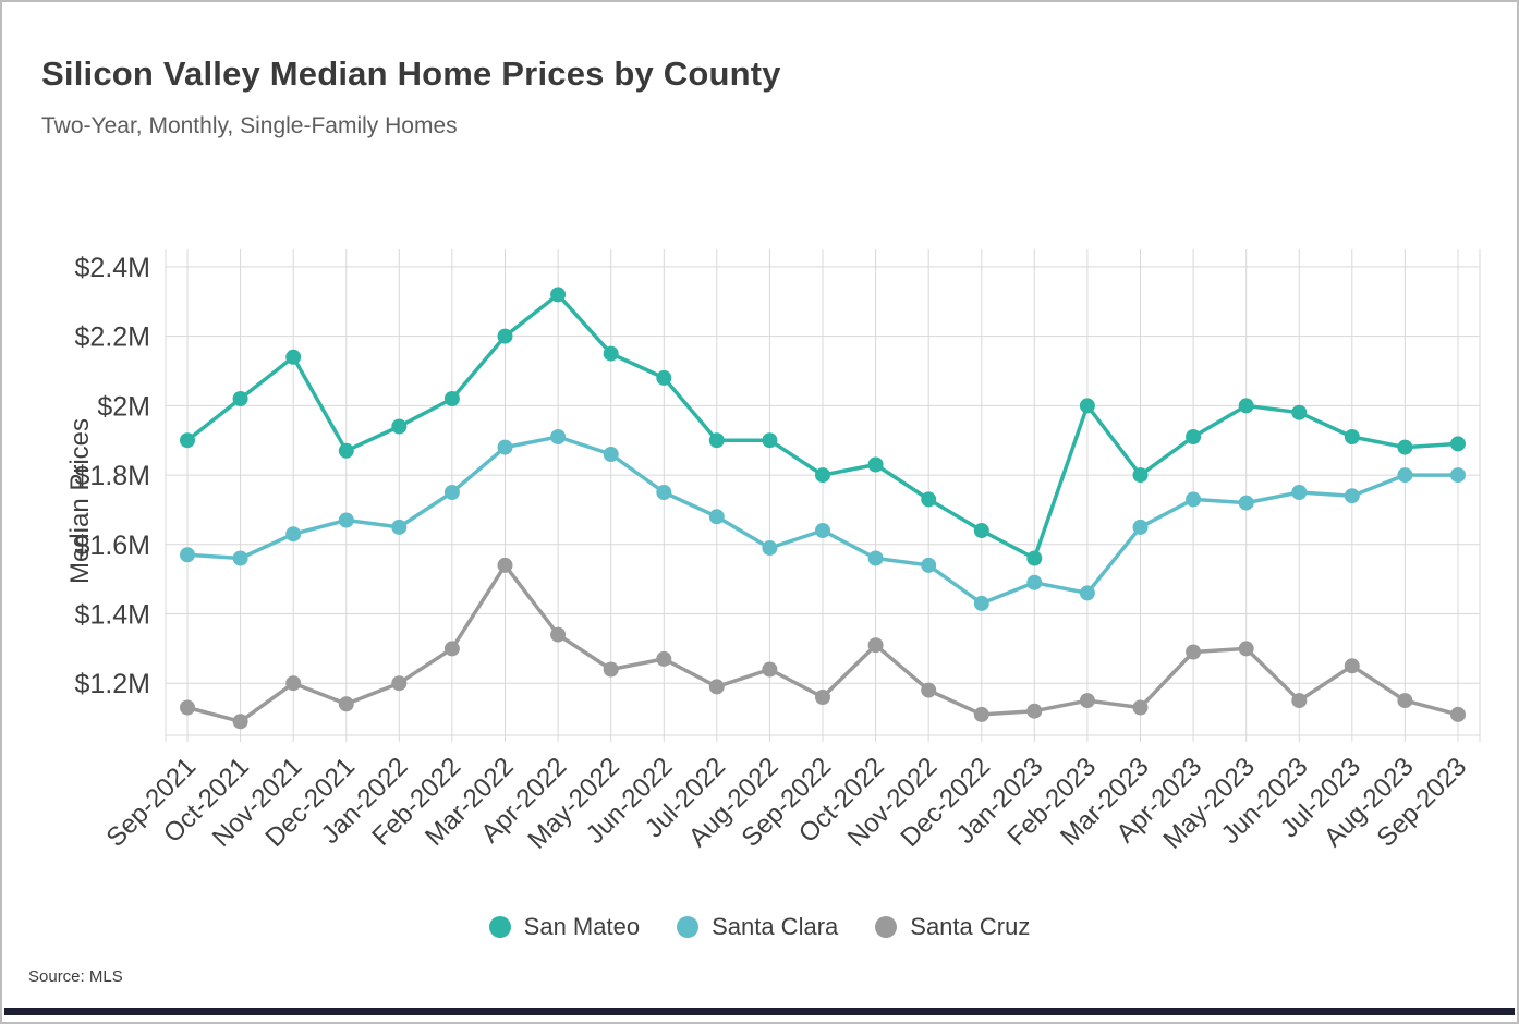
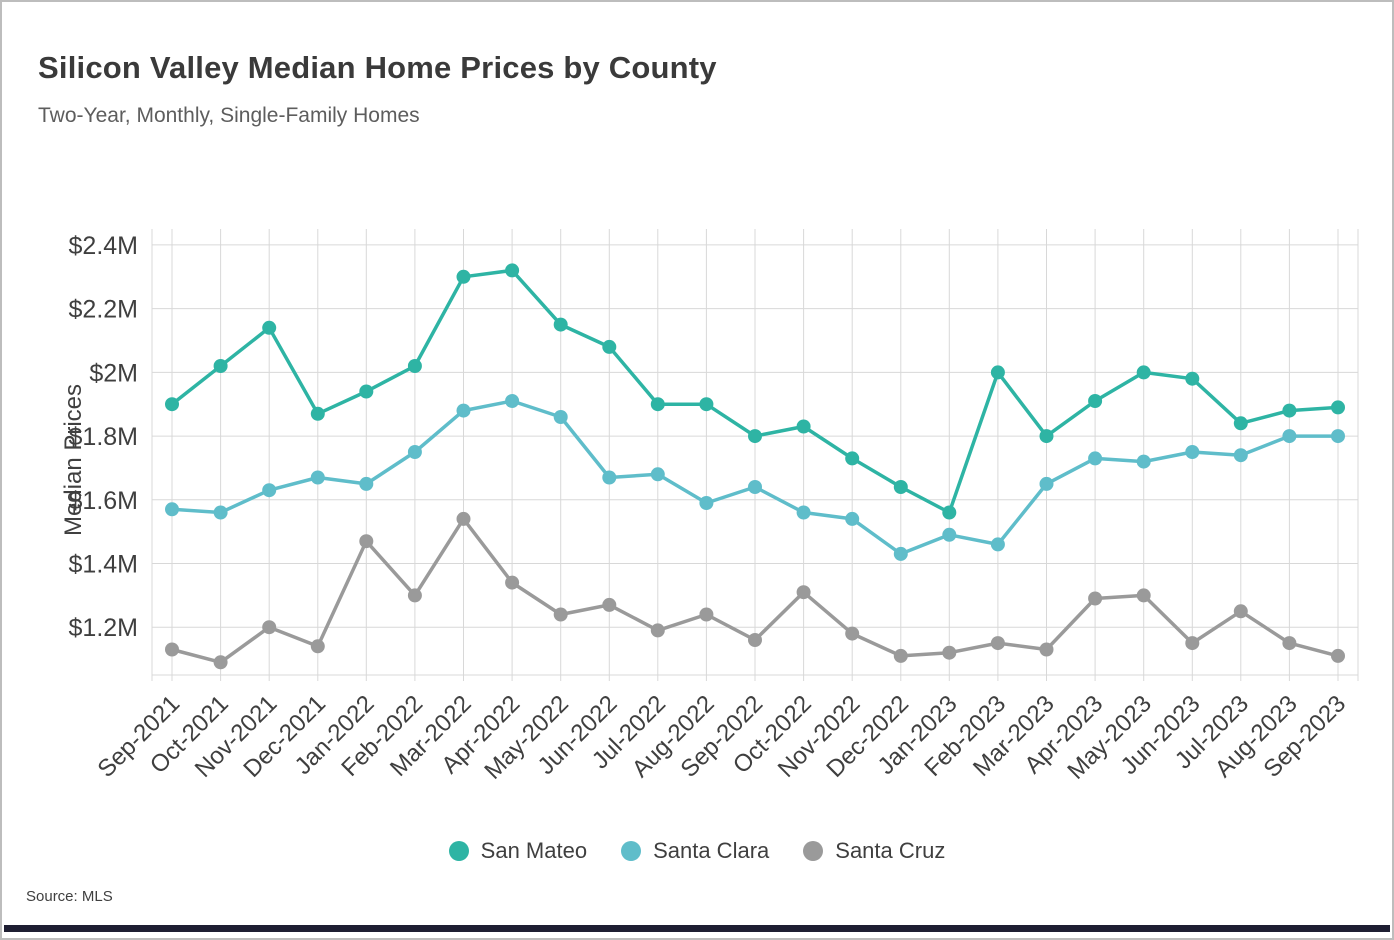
Santa Cruz/Jan-2022: $1.20M -> $1.47M
San Mateo/Mar-2022: $2.20M -> $2.30M
Santa Clara/Jun-2022: $1.75M -> $1.67M
San Mateo/Jul-2023: $1.91M -> $1.84M
